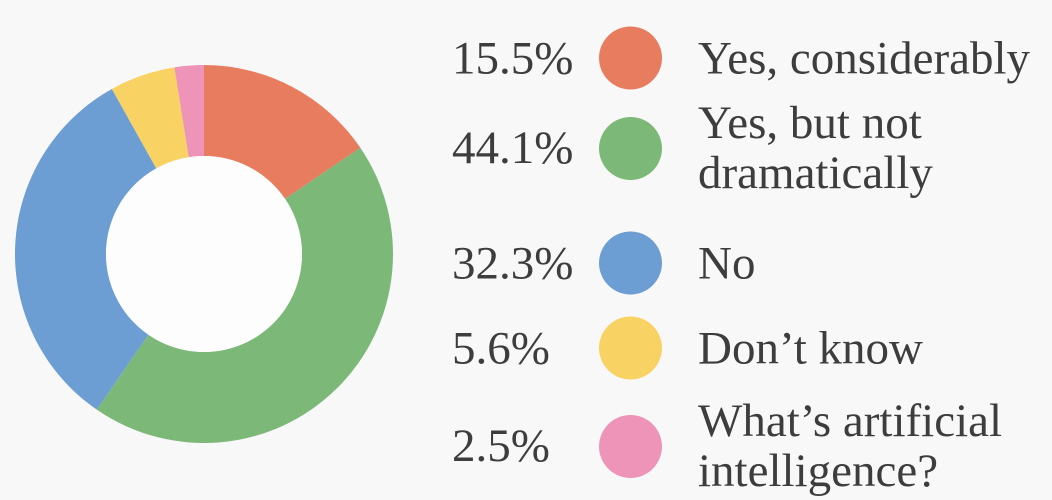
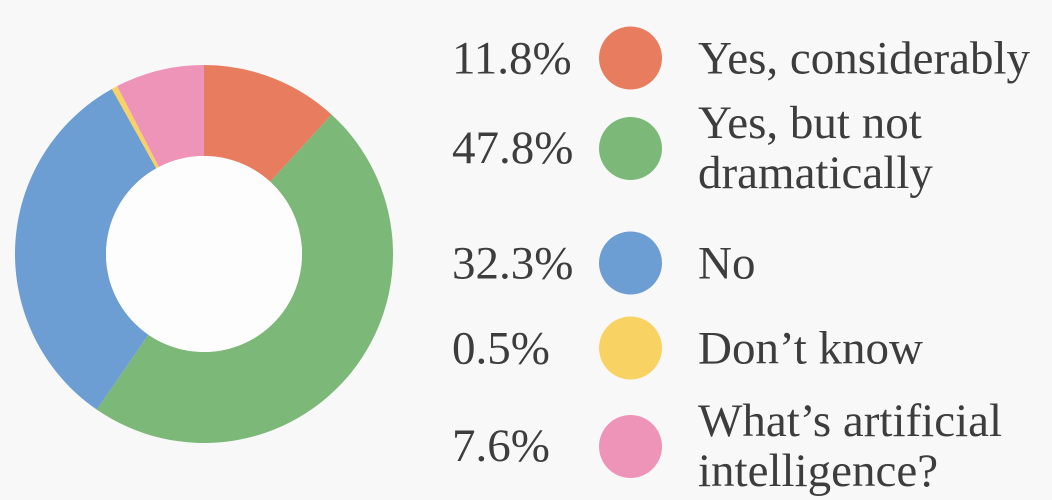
Yes, considerably: 15.5% -> 11.8%
Yes, but not dramatically: 44.1% -> 47.8%
Don’t know: 5.6% -> 0.5%
What’s artificial intelligence?: 2.5% -> 7.6%
